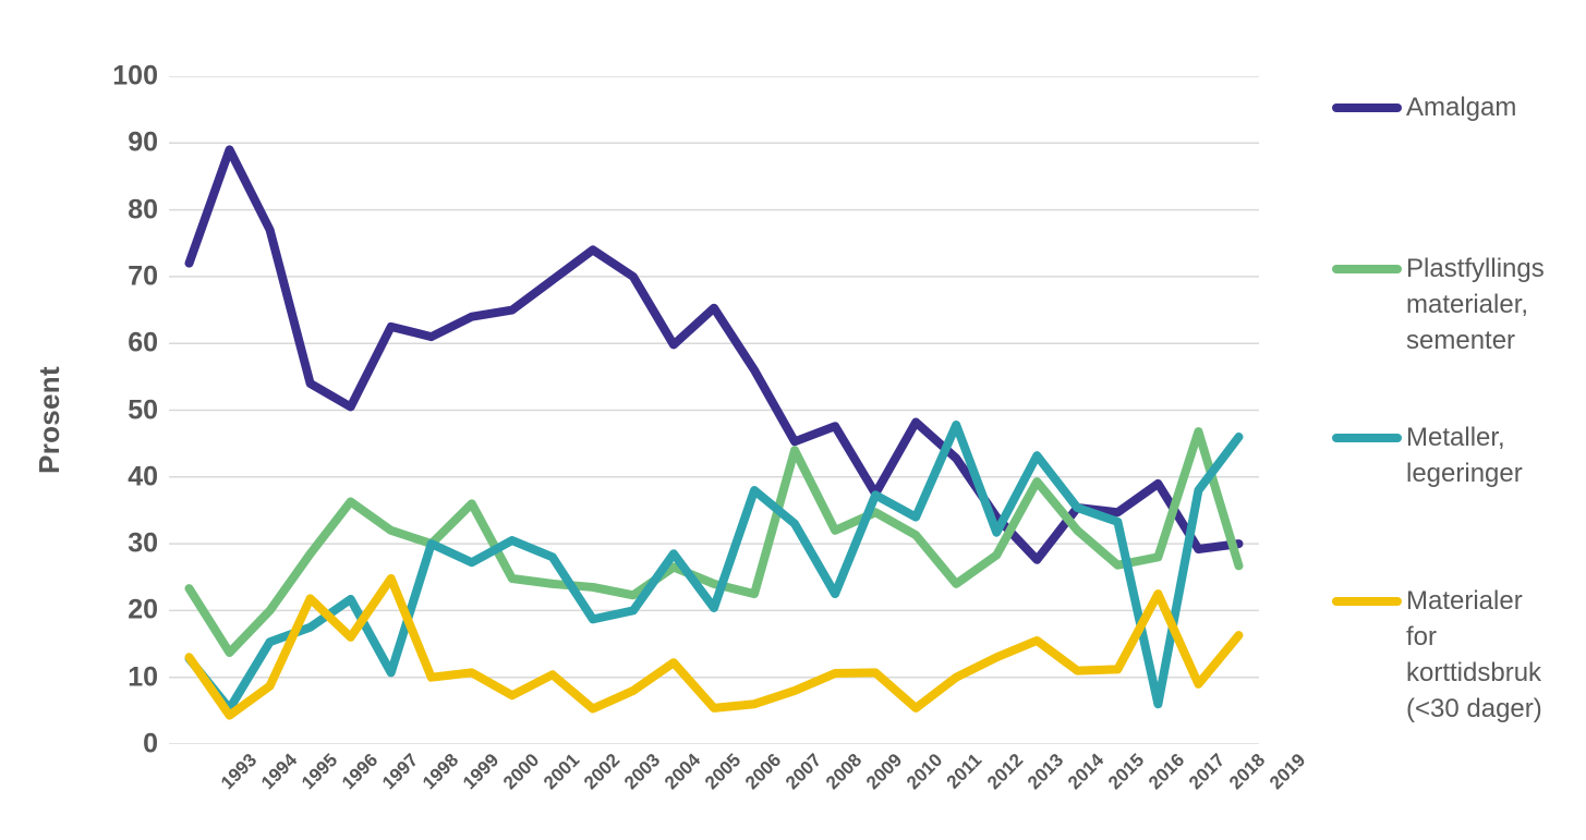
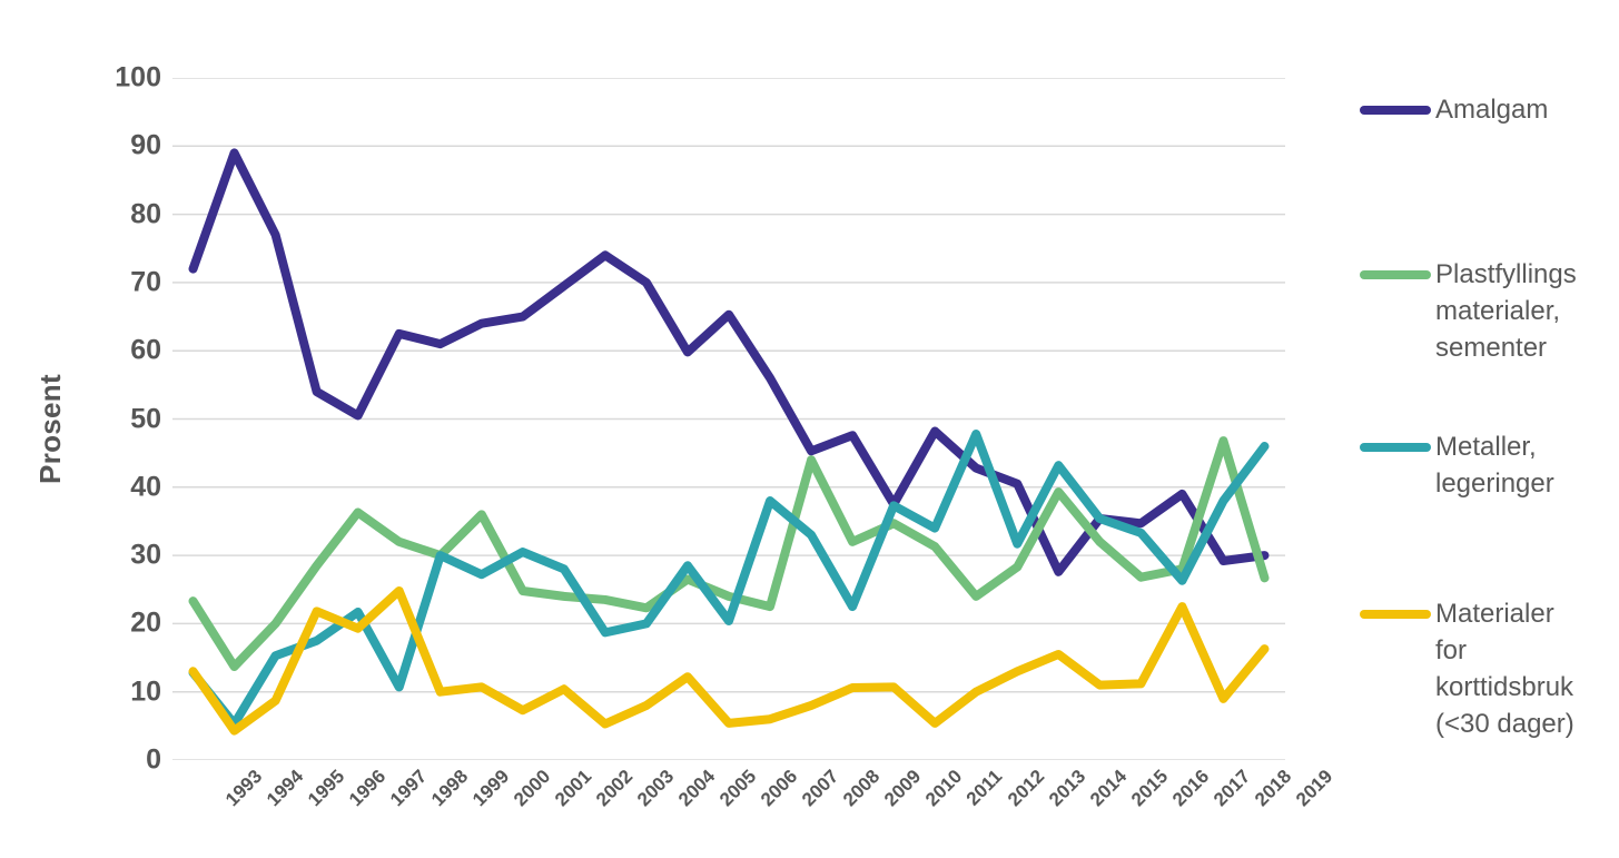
Materialer for korttidsbruk (<30 dager)/1997: 16 -> 19
Amalgam/2013: 34 -> 40
Metaller, legeringer/2017: 6 -> 26
